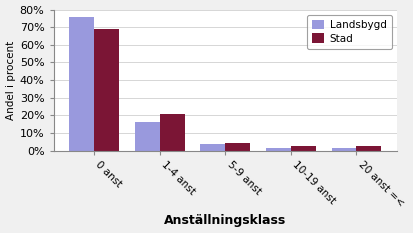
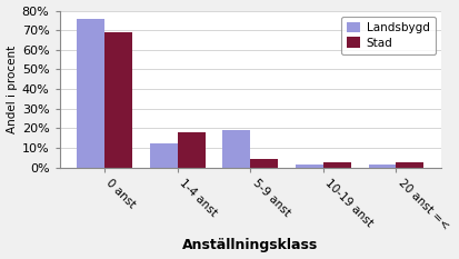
Landsbygd/1-4 anst: 16% -> 12%
Stad/1-4 anst: 21% -> 18%
Landsbygd/5-9 anst: 4% -> 19%
